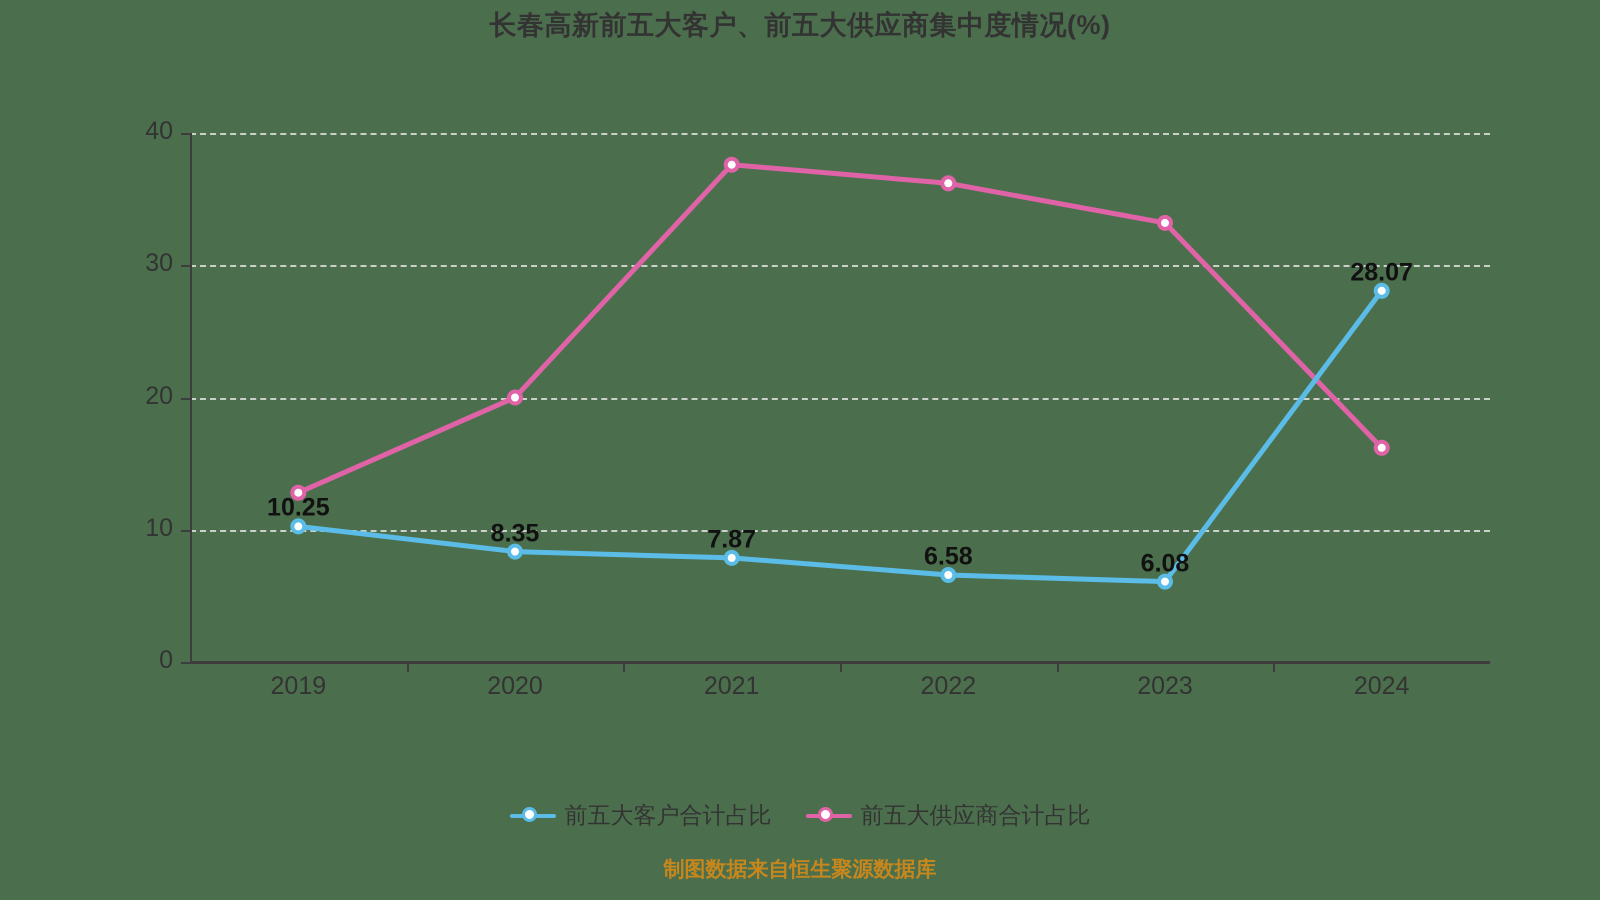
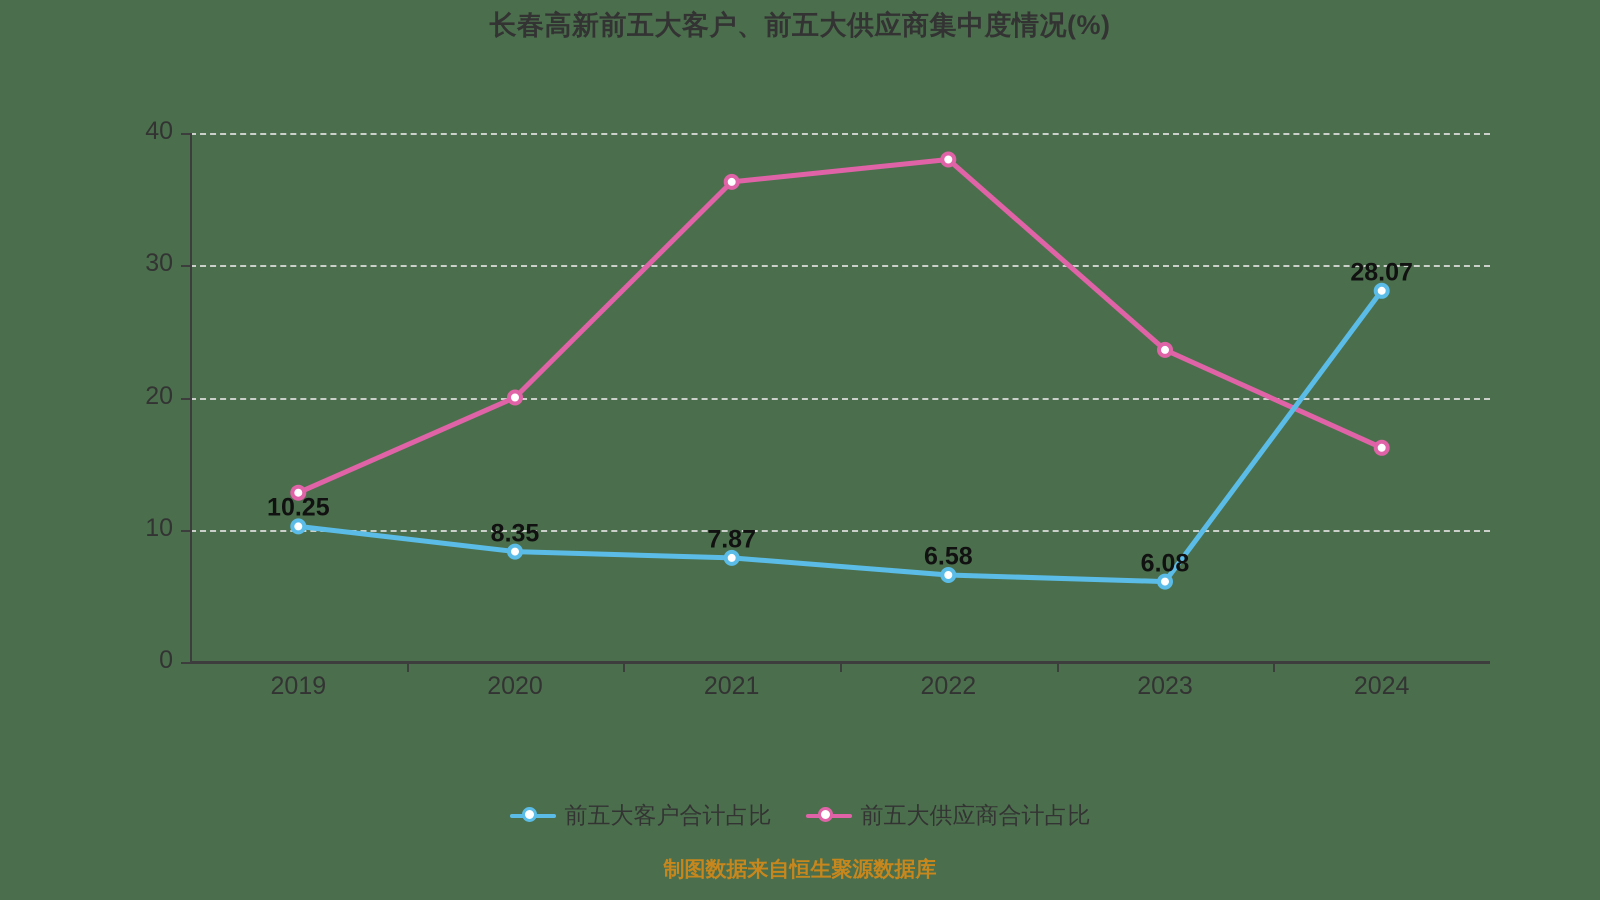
前五大供应商合计占比/2021: 37.6 -> 36.3
前五大供应商合计占比/2022: 36.2 -> 38.0
前五大供应商合计占比/2023: 33.2 -> 23.6
